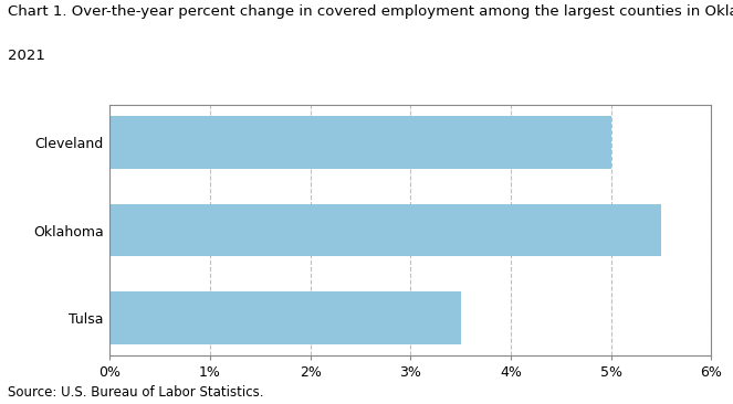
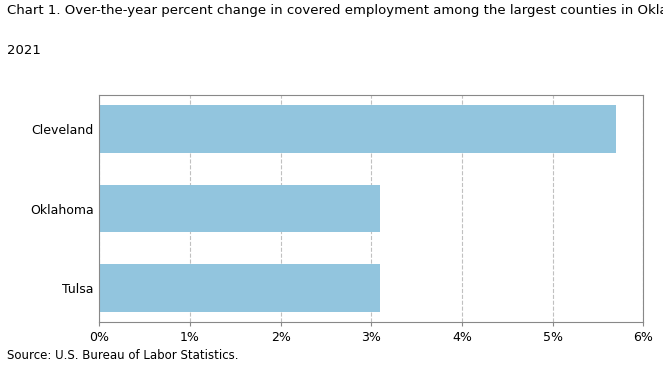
Cleveland: 5.0% -> 5.7%
Oklahoma: 5.5% -> 3.1%
Tulsa: 3.5% -> 3.1%
